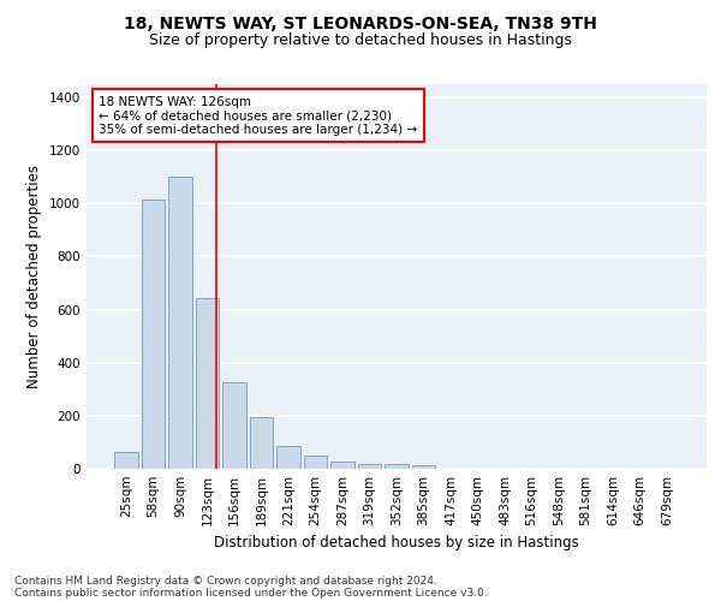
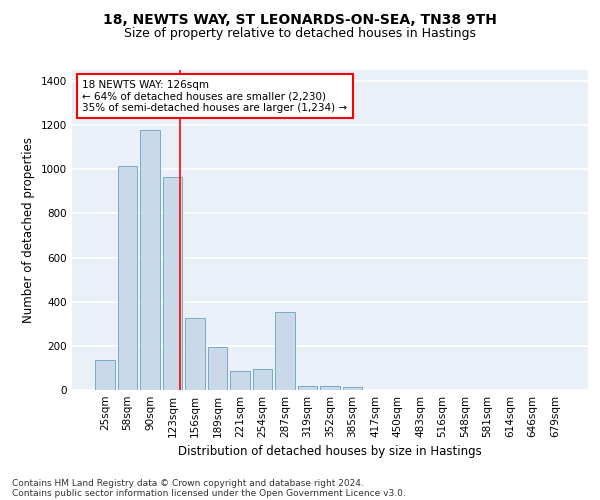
25sqm: 65 -> 135
90sqm: 1100 -> 1180
123sqm: 645 -> 965
254sqm: 50 -> 95
287sqm: 25 -> 355
